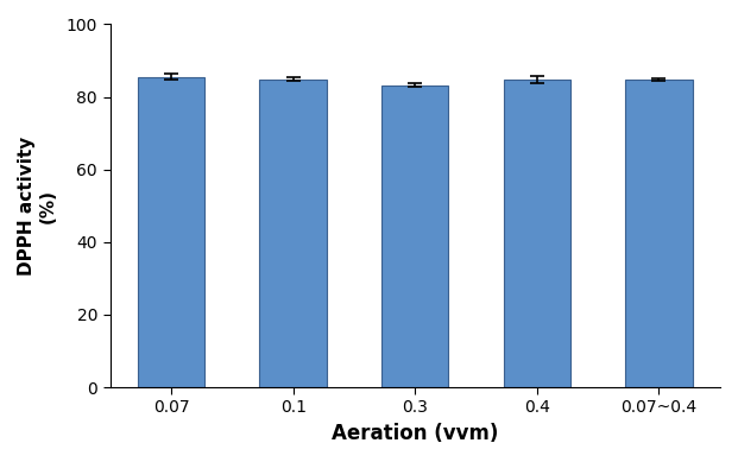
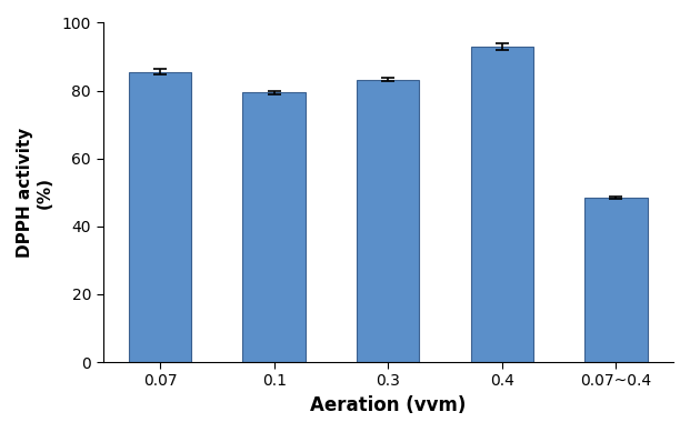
0.1: 84.8 -> 79.5
0.4: 84.7 -> 93.0
0.07~0.4: 84.8 -> 48.5
